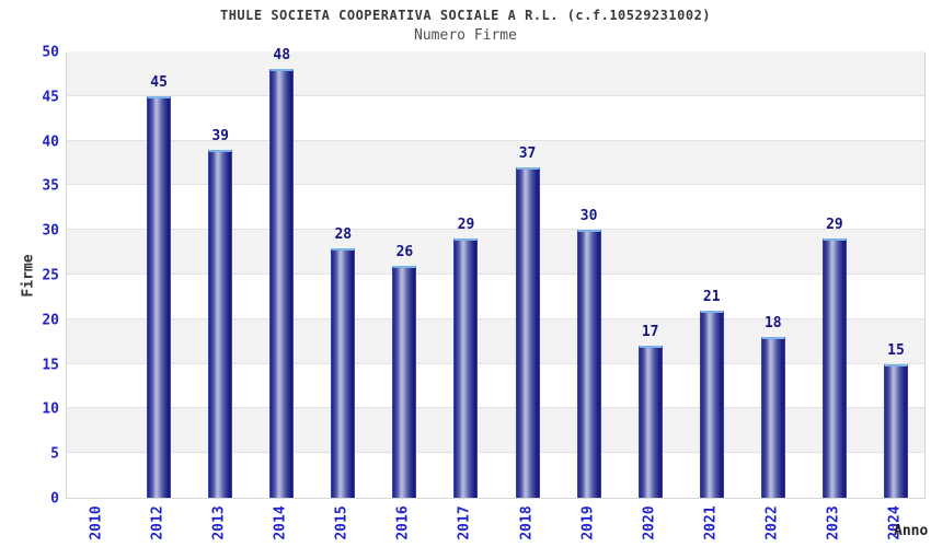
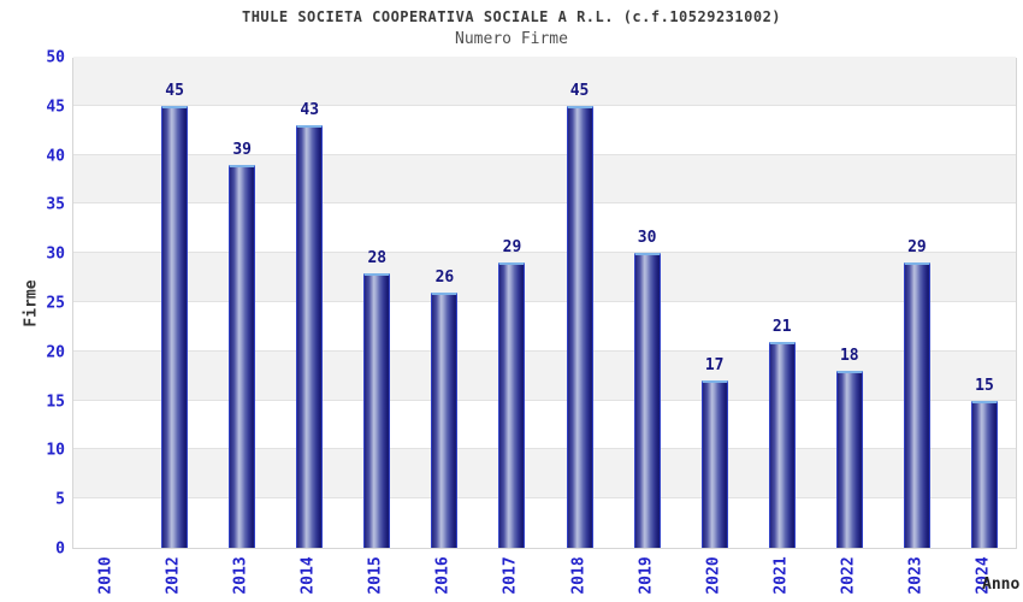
2014: 48 -> 43
2018: 37 -> 45
